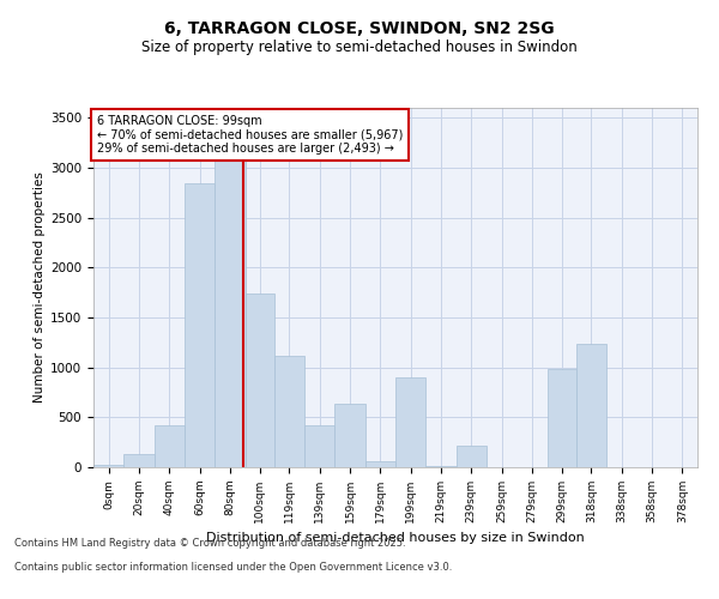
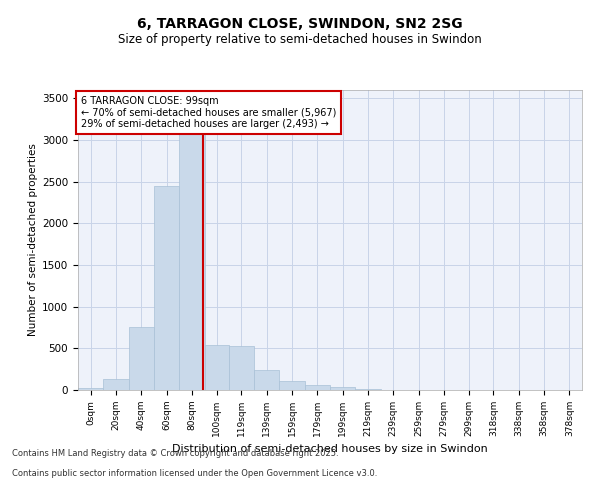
40sqm: 420 -> 760
60sqm: 2840 -> 2450
100sqm: 1740 -> 540
119sqm: 1120 -> 530
139sqm: 420 -> 240
159sqm: 640 -> 110
199sqm: 900 -> 40
239sqm: 220 -> 0
299sqm: 980 -> 0
318sqm: 1240 -> 0
